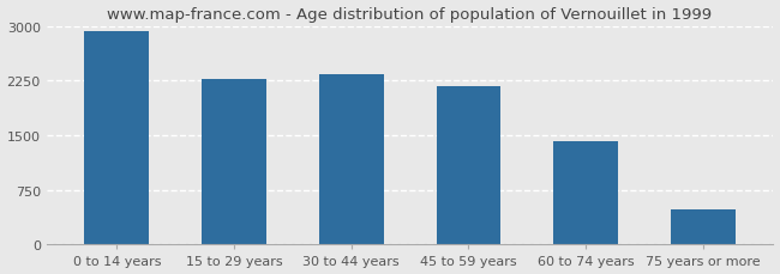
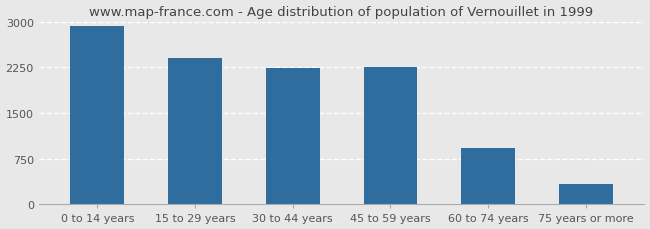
15 to 29 years: 2270 -> 2400
30 to 44 years: 2340 -> 2240
45 to 59 years: 2170 -> 2260
60 to 74 years: 1420 -> 920
75 years or more: 490 -> 340
